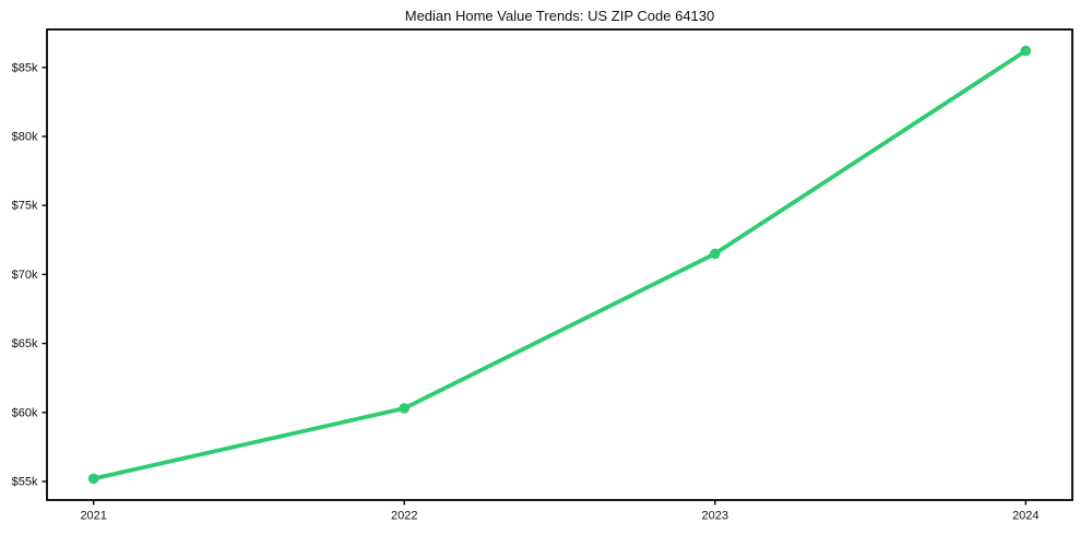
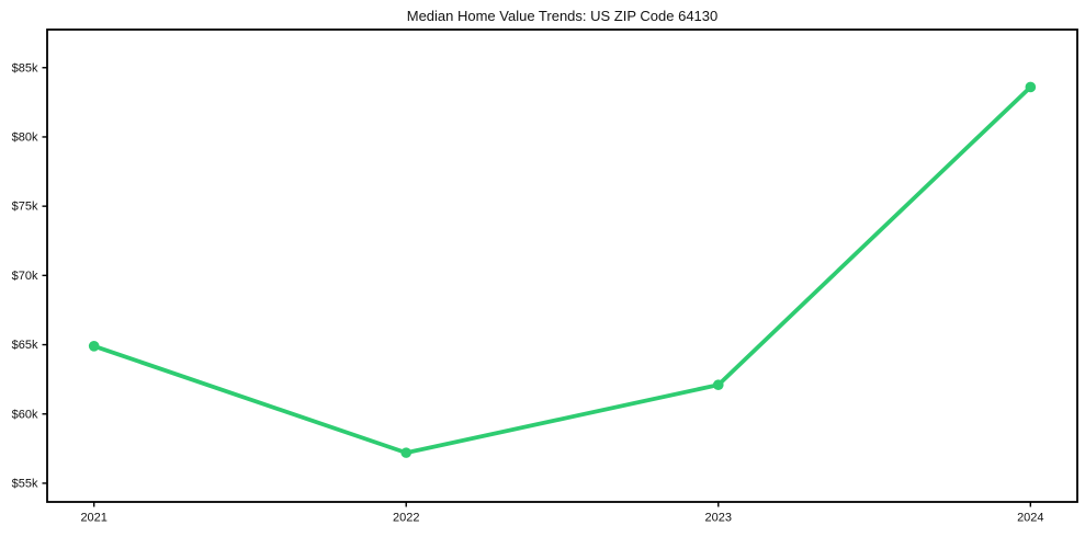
2021: $55.2k -> $64.9k
2022: $60.3k -> $57.2k
2023: $71.5k -> $62.1k
2024: $86.2k -> $83.6k
